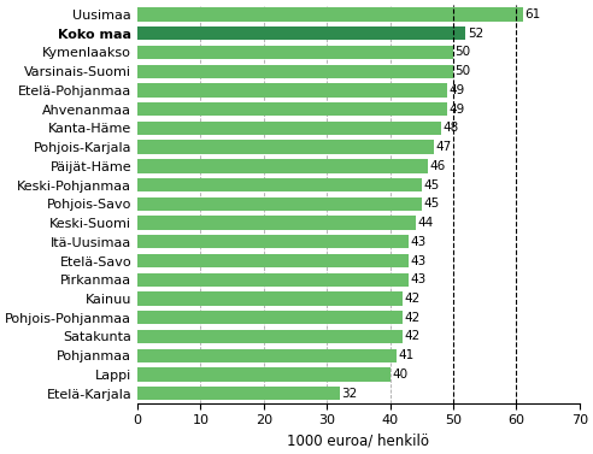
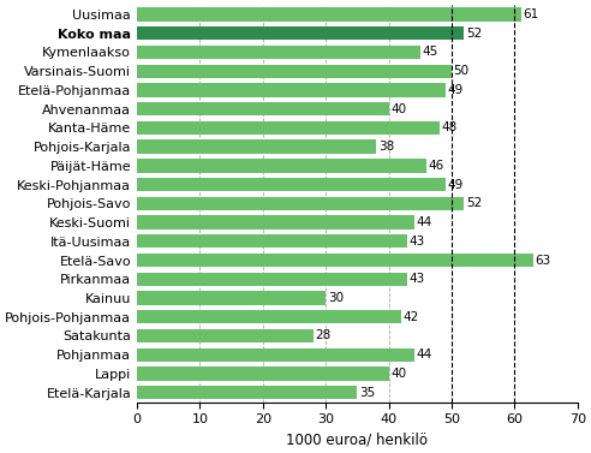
Kymenlaakso: 50 -> 45
Ahvenanmaa: 49 -> 40
Pohjois-Karjala: 47 -> 38
Keski-Pohjanmaa: 45 -> 49
Pohjois-Savo: 45 -> 52
Etelä-Savo: 43 -> 63
Kainuu: 42 -> 30
Satakunta: 42 -> 28
Pohjanmaa: 41 -> 44
Etelä-Karjala: 32 -> 35
